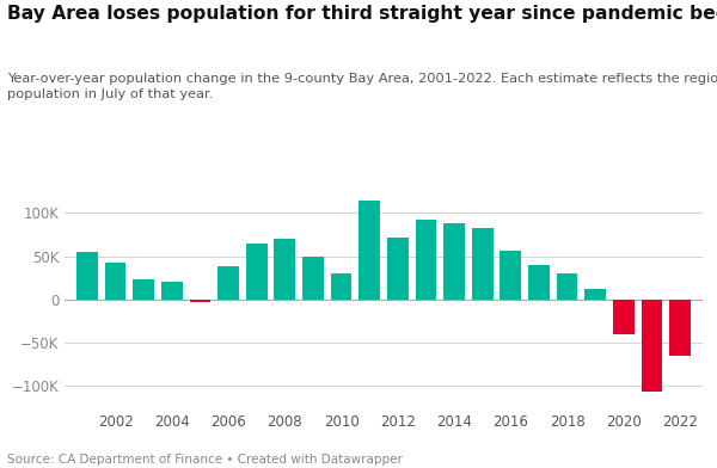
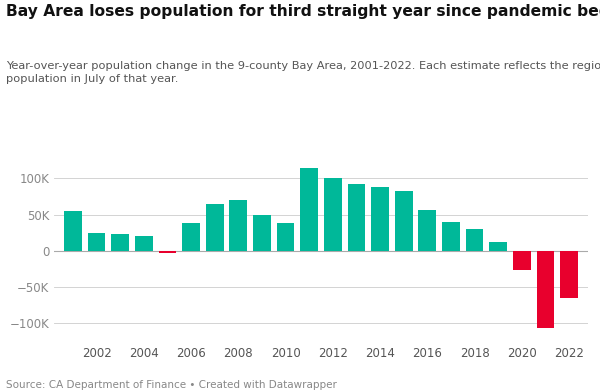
2002: 42K -> 25K
2010: 30K -> 38K
2012: 72K -> 100K
2020: -40K -> -27K
